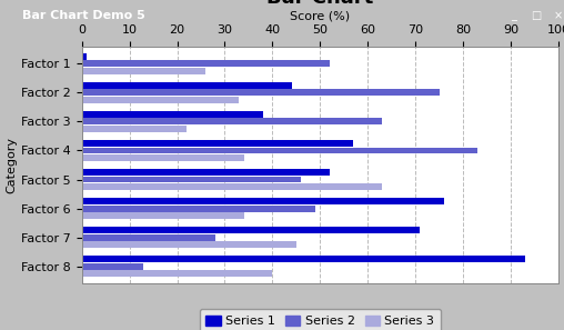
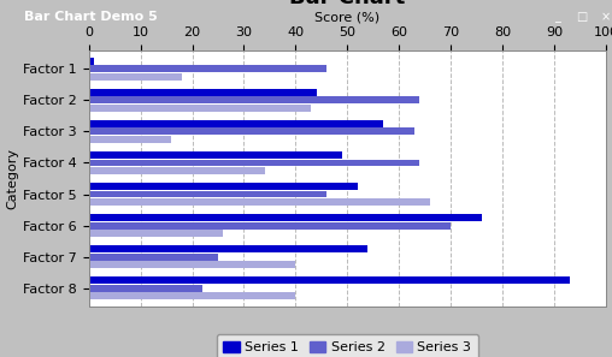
Series 2/Factor 1: 52 -> 46
Series 3/Factor 1: 26 -> 18
Series 2/Factor 2: 75 -> 64
Series 3/Factor 2: 33 -> 43
Series 1/Factor 3: 38 -> 57
Series 3/Factor 3: 22 -> 16
Series 1/Factor 4: 57 -> 49
Series 2/Factor 4: 83 -> 64
Series 3/Factor 5: 63 -> 66
Series 2/Factor 6: 49 -> 70
Series 3/Factor 6: 34 -> 26
Series 1/Factor 7: 71 -> 54
Series 2/Factor 7: 28 -> 25
Series 3/Factor 7: 45 -> 40
Series 2/Factor 8: 13 -> 22
